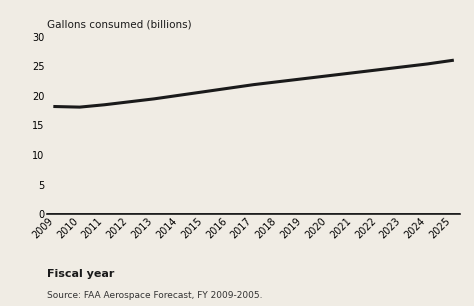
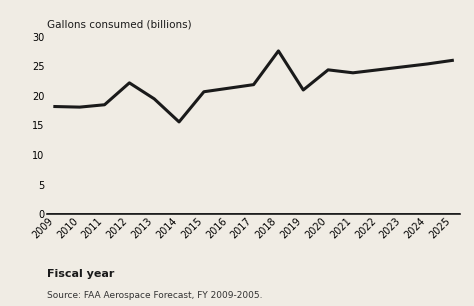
2012: 19.0 -> 22.2
2014: 20.1 -> 15.6
2018: 22.4 -> 27.6
2019: 22.9 -> 21.0
2020: 23.4 -> 24.4
